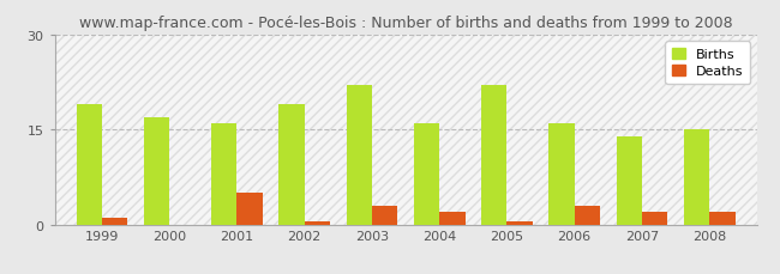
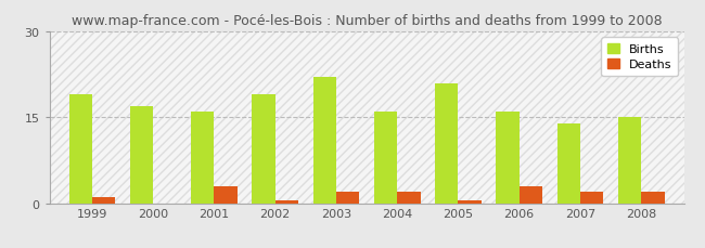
Deaths/2001: 5.0 -> 3.0
Deaths/2003: 3.0 -> 2.0
Births/2005: 22 -> 21
